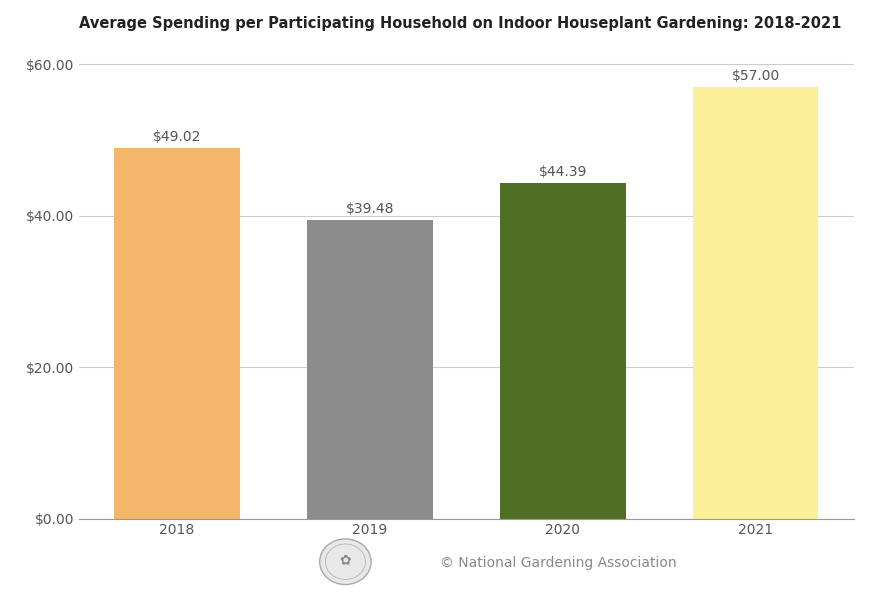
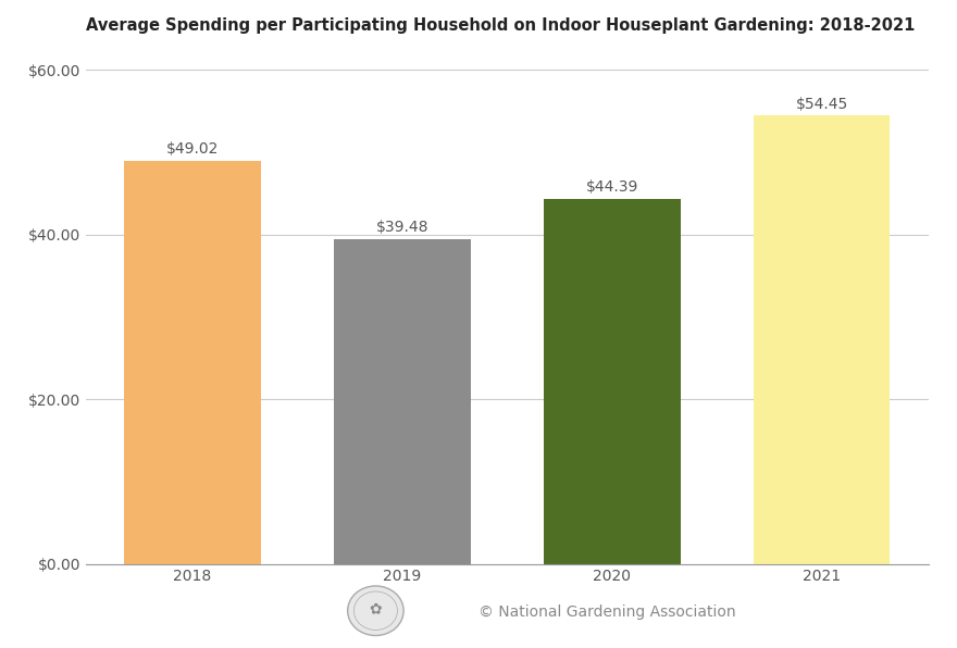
2021: $57.00 -> $54.45
